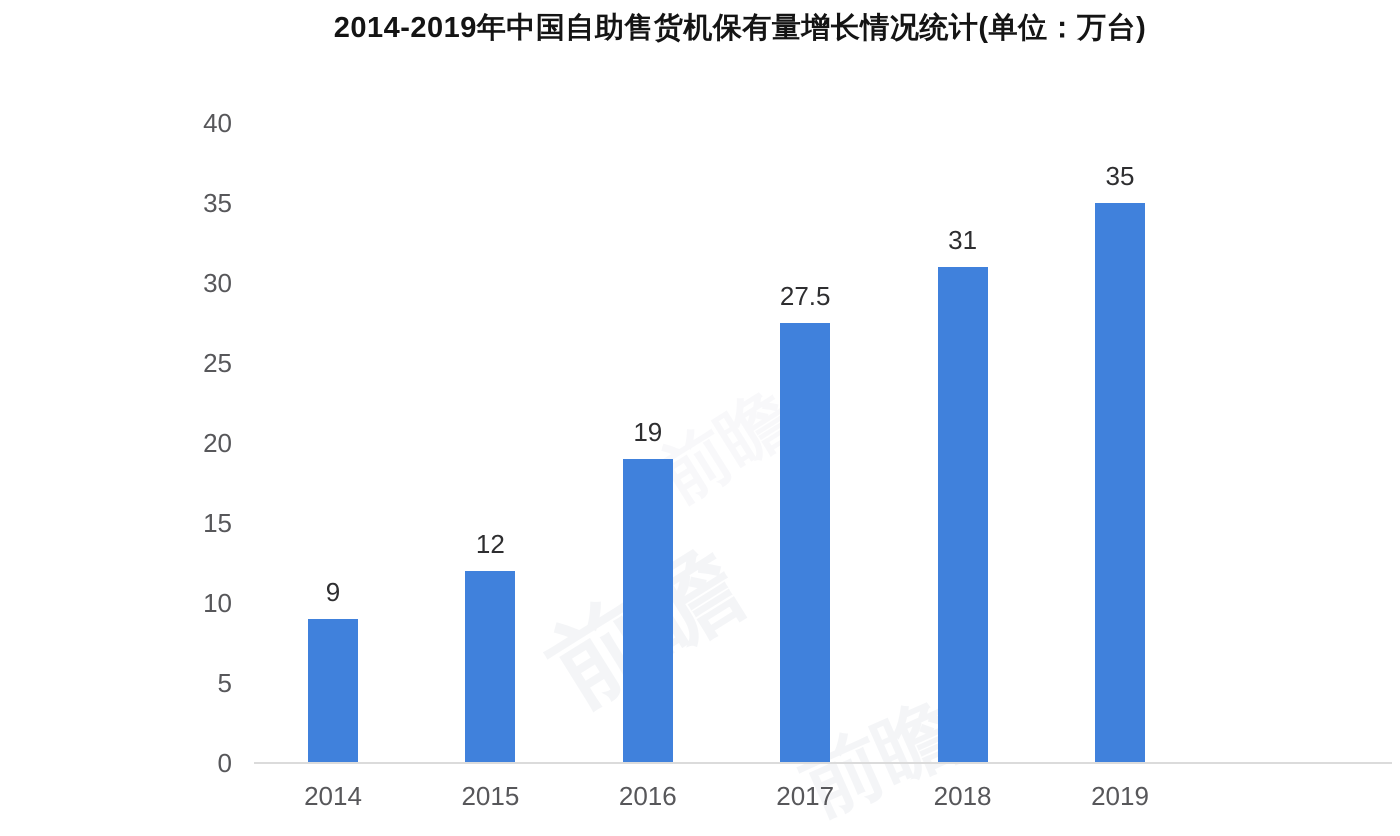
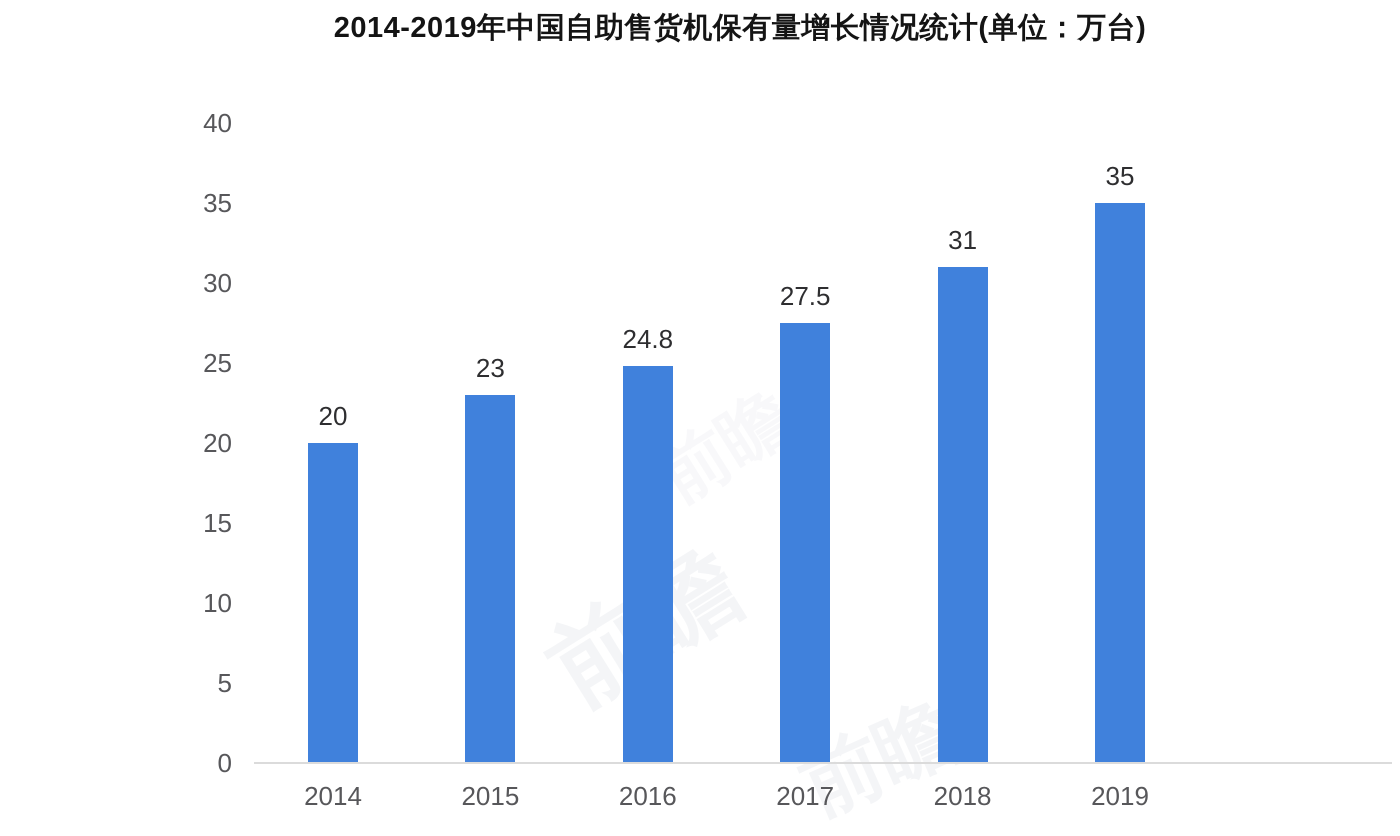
2014: 9 -> 20
2015: 12 -> 23
2016: 19 -> 24.8
